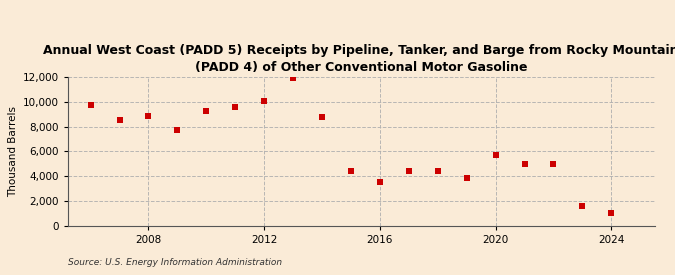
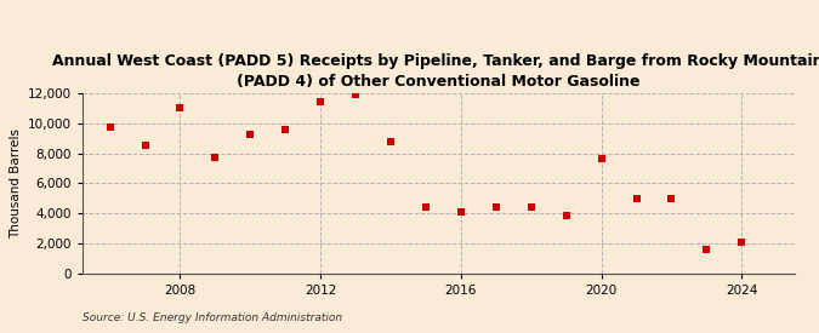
2008: 8,800 -> 11,000
2012: 10,100 -> 11,400
2016: 3,500 -> 4,100
2020: 5,700 -> 7,600
2024: 1,000 -> 2,100
